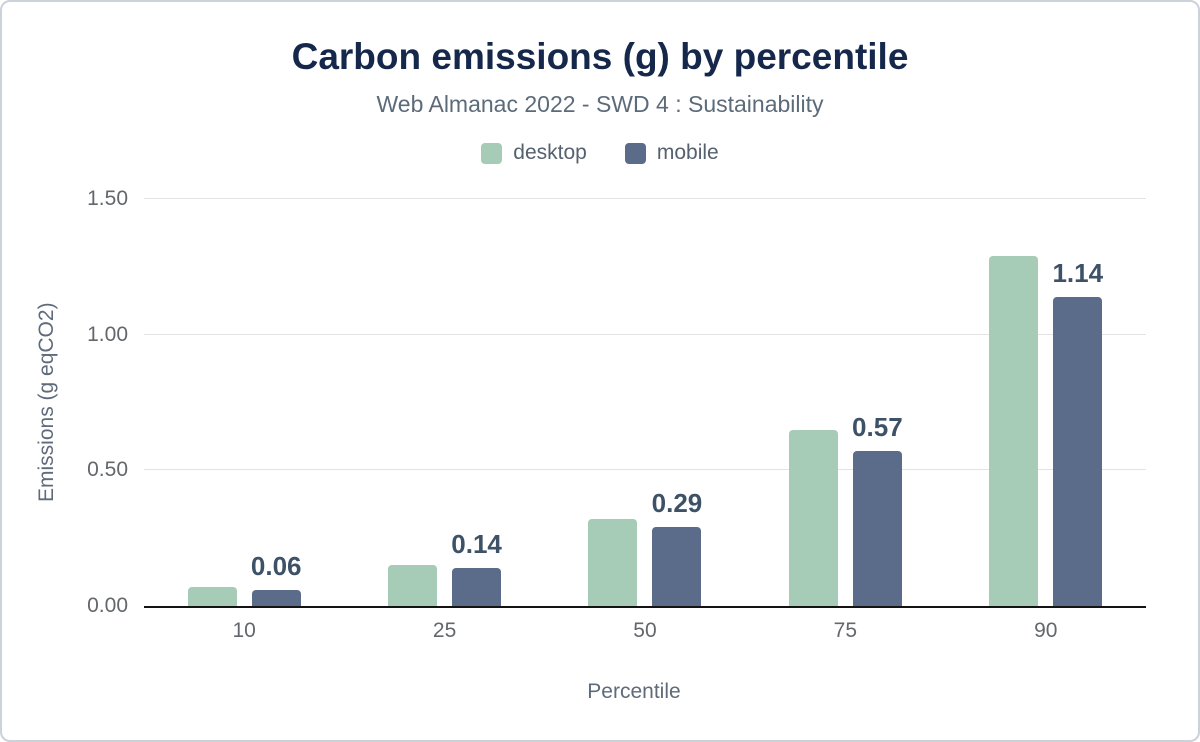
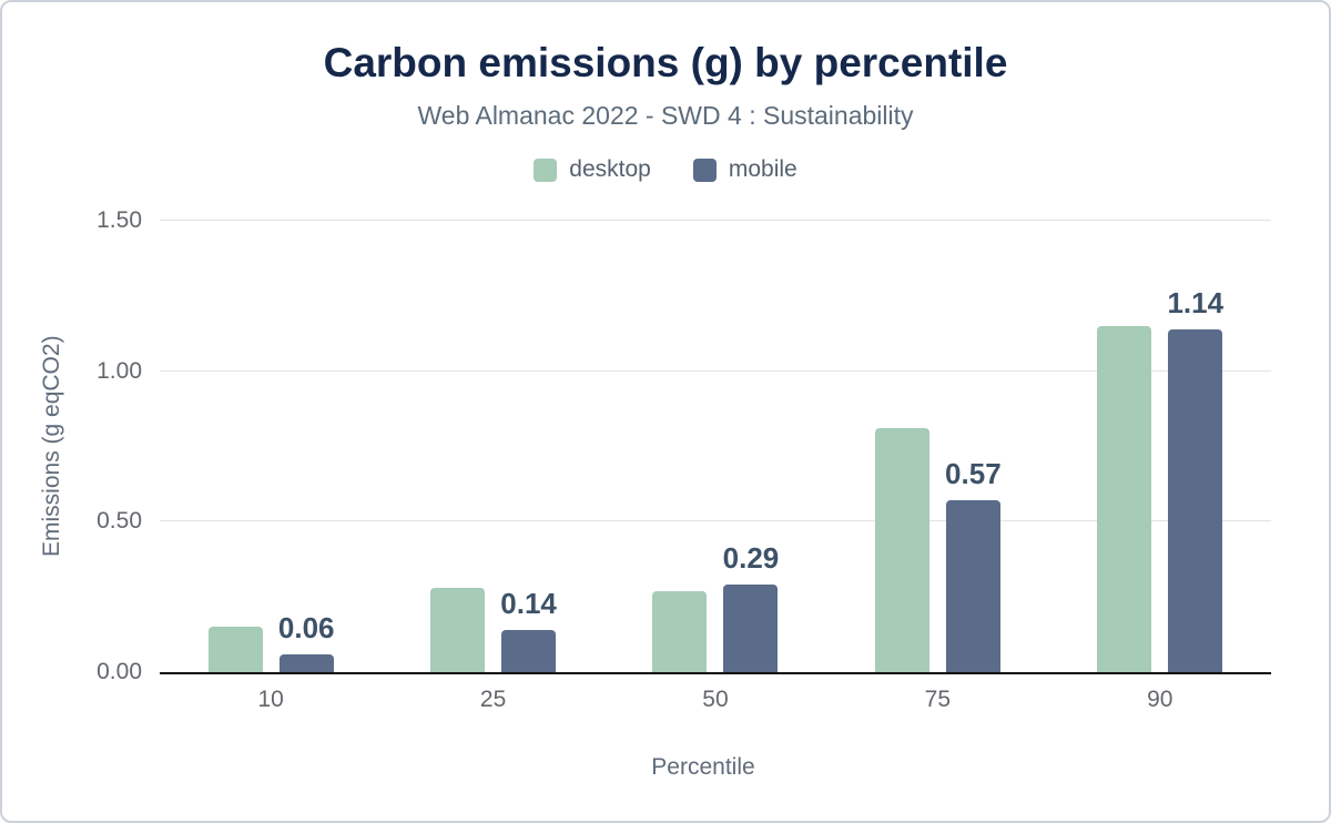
desktop/10: 0.07 -> 0.15
desktop/25: 0.15 -> 0.28
desktop/50: 0.32 -> 0.27
desktop/75: 0.65 -> 0.81
desktop/90: 1.29 -> 1.15
